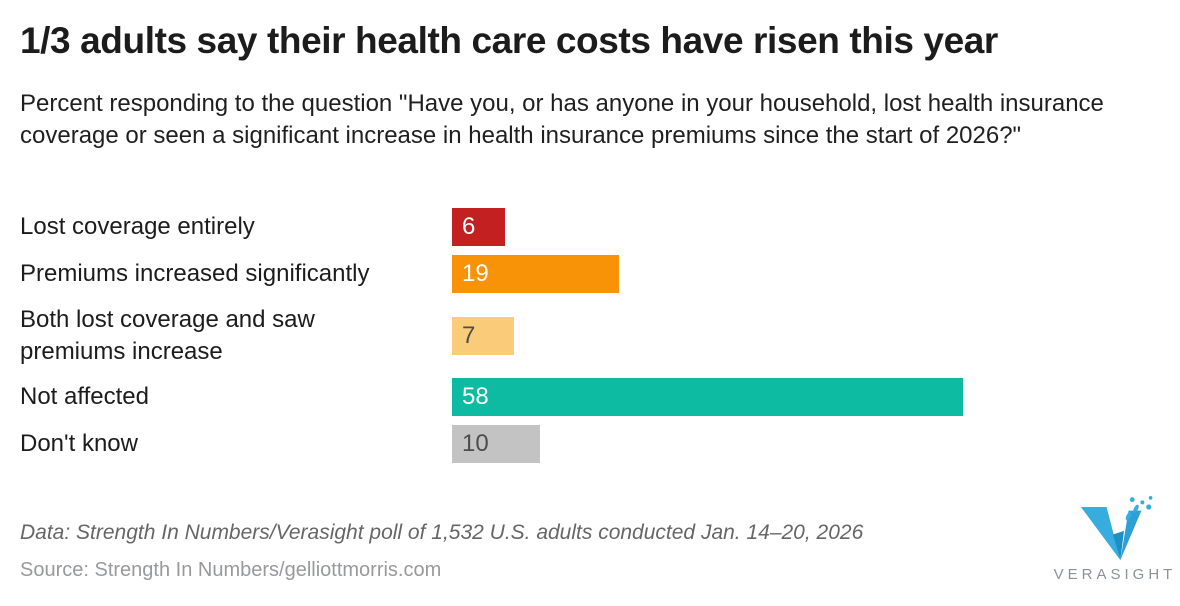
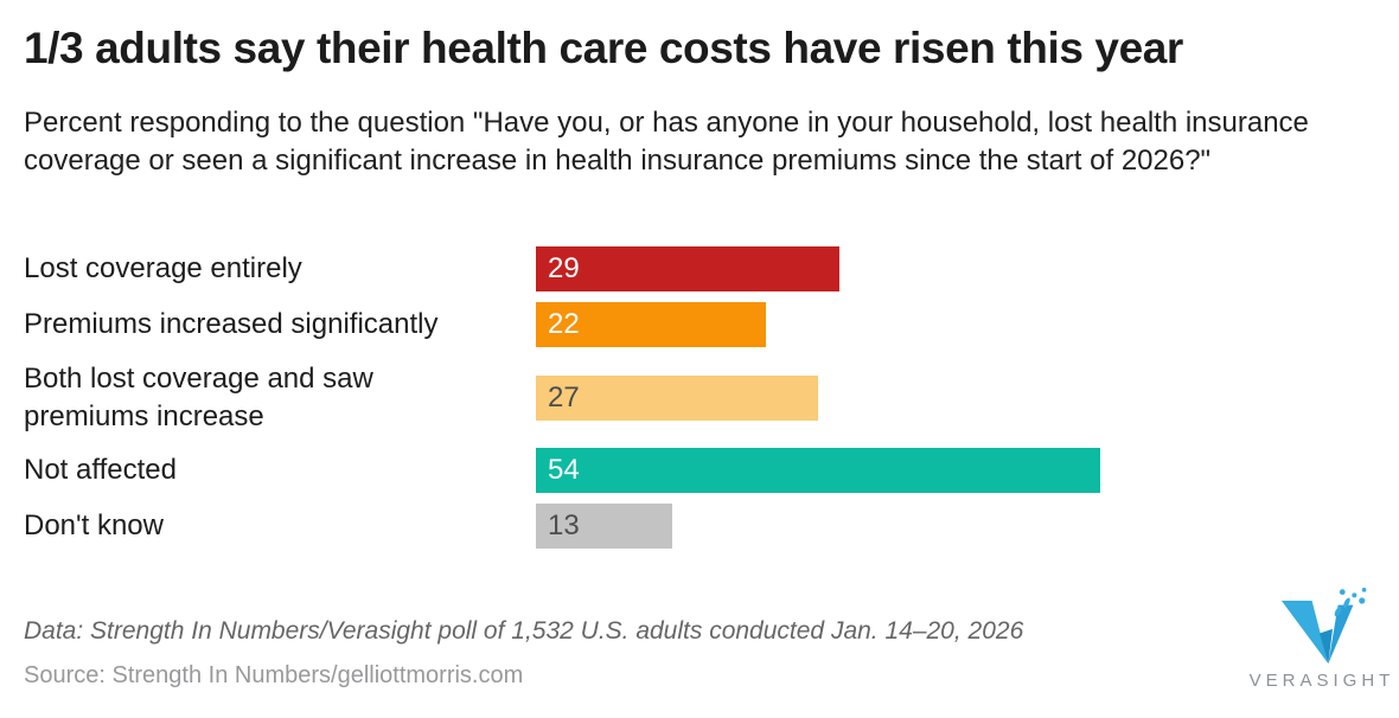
Lost coverage entirely: 6 -> 29
Premiums increased significantly: 19 -> 22
Both lost coverage and saw premiums increase: 7 -> 27
Not affected: 58 -> 54
Don't know: 10 -> 13
